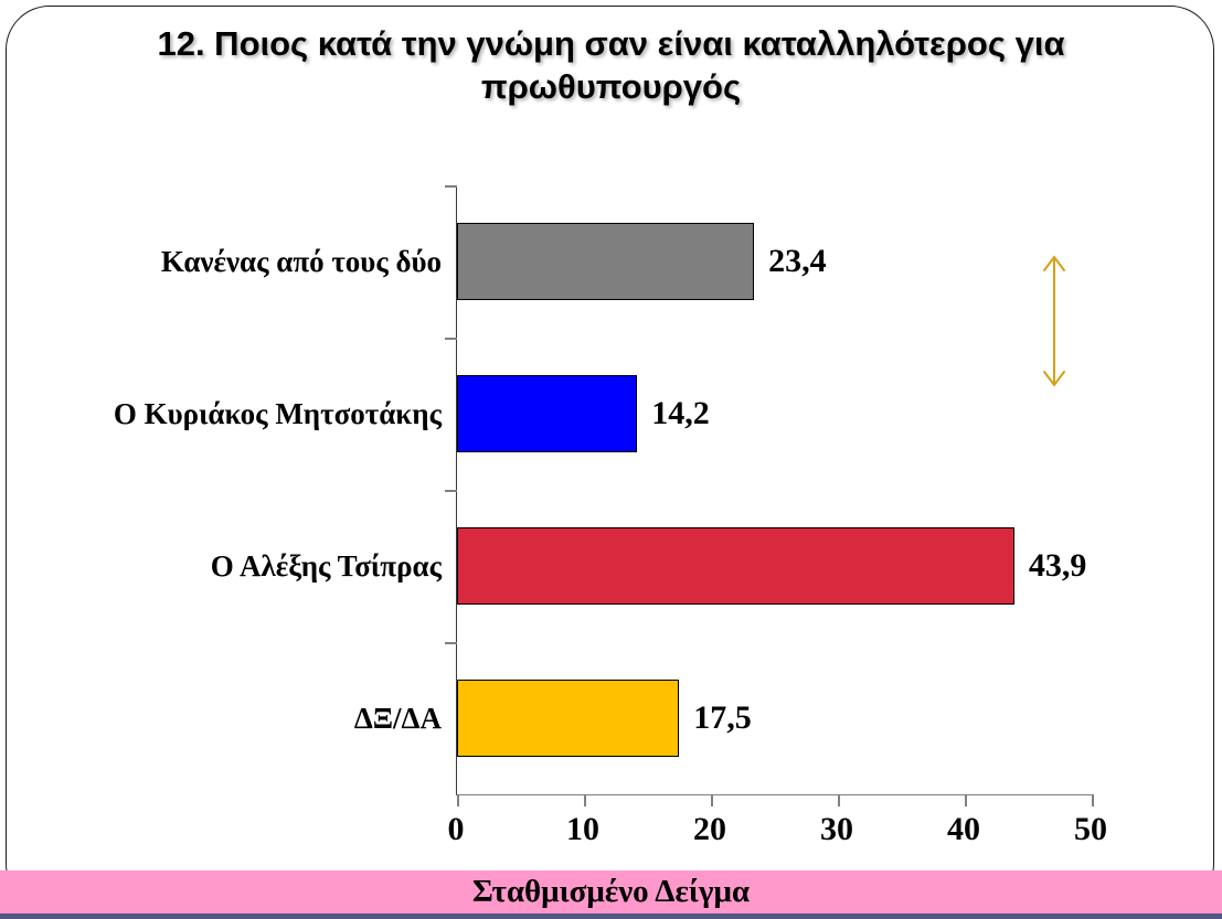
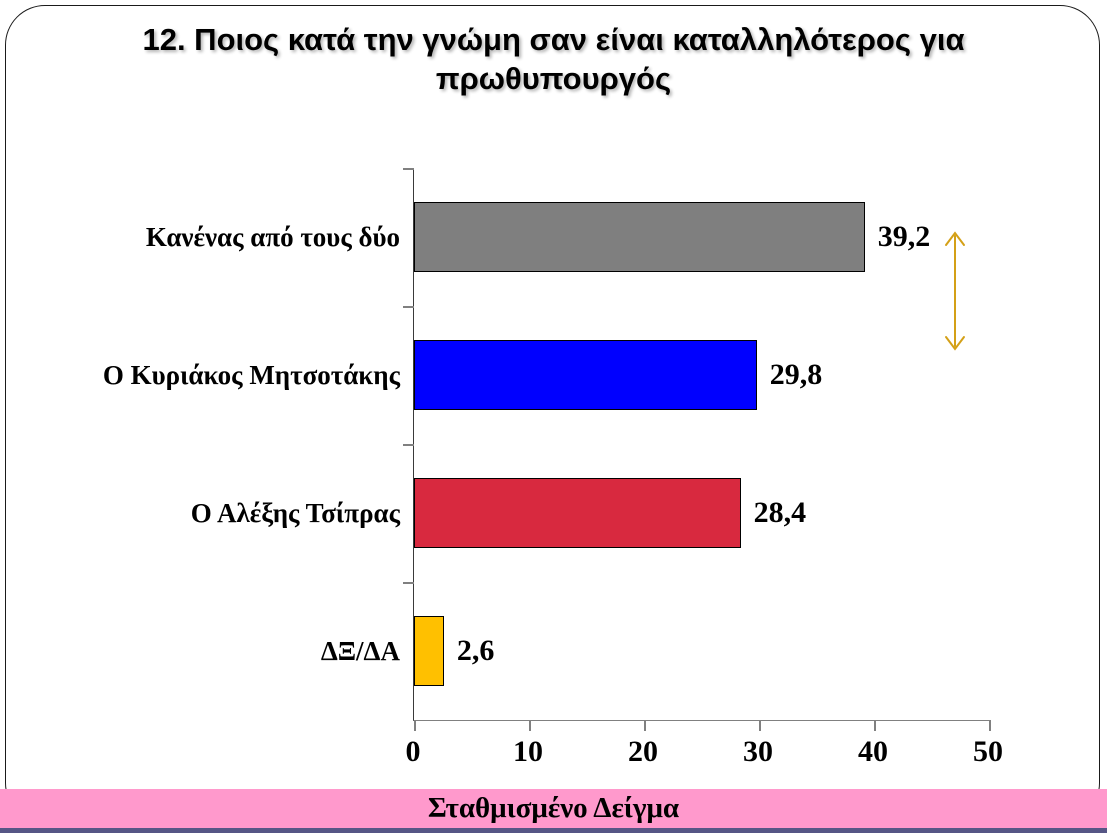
Κανένας από τους δύο: 23,4 -> 39,2
Ο Κυριάκος Μητσοτάκης: 14,2 -> 29,8
Ο Αλέξης Τσίπρας: 43,9 -> 28,4
ΔΞ/ΔΑ: 17,5 -> 2,6
